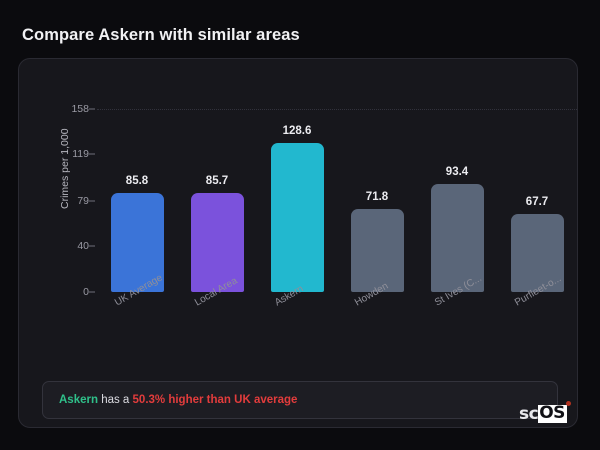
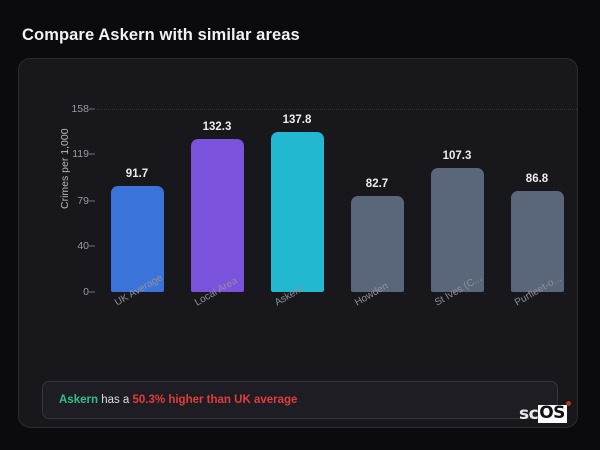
UK Average: 85.8 -> 91.7
Local Area: 85.7 -> 132.3
Askern: 128.6 -> 137.8
Howden: 71.8 -> 82.7
St Ives (C...: 93.4 -> 107.3
Purfleet-o...: 67.7 -> 86.8
